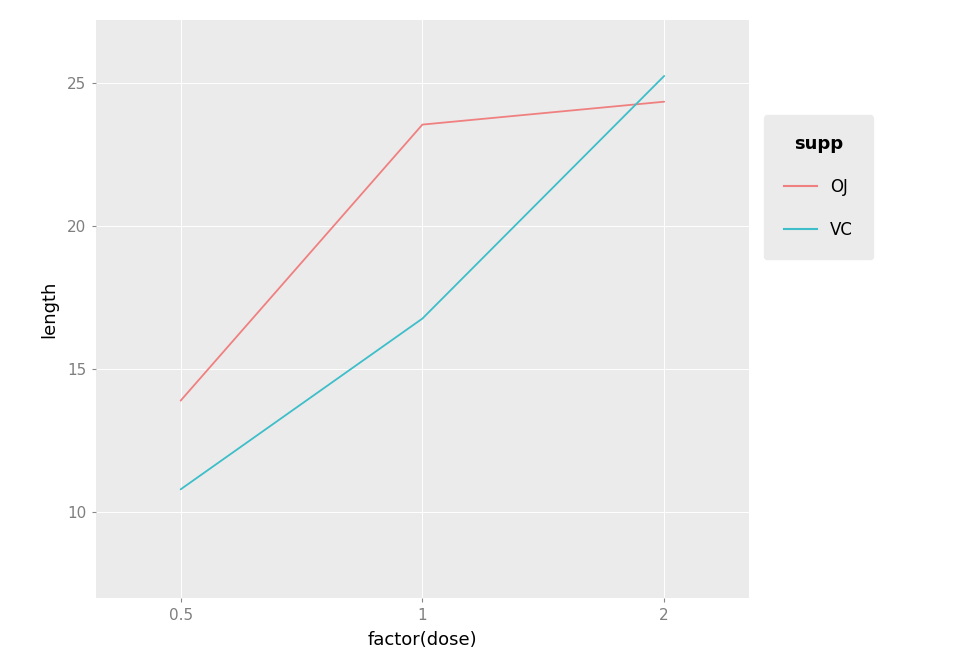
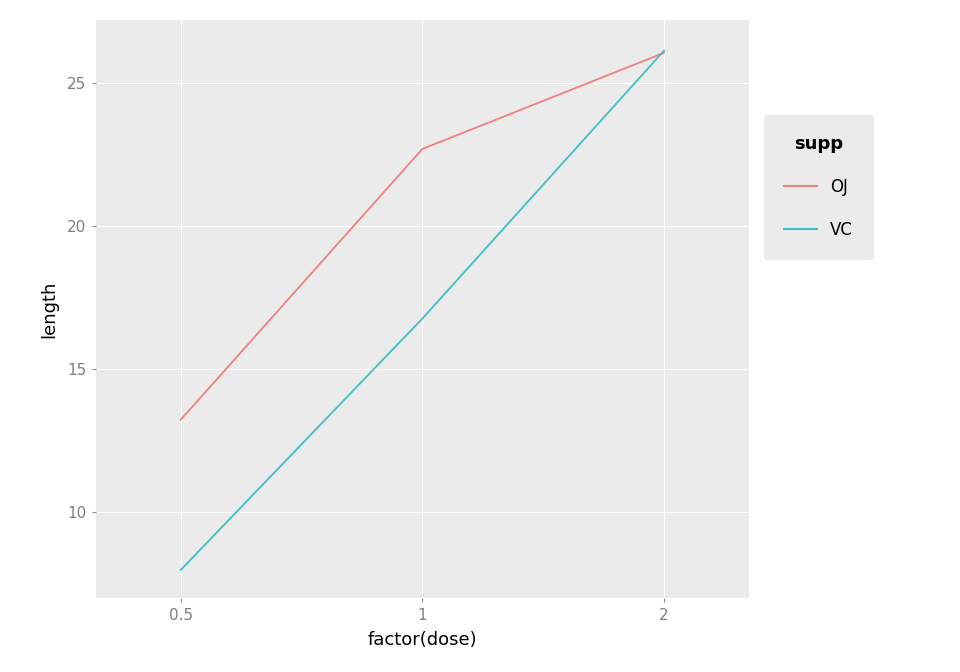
OJ/0.5: 13.90 -> 13.23
VC/0.5: 10.80 -> 7.98
OJ/1: 23.55 -> 22.70
OJ/2: 24.35 -> 26.06
VC/2: 25.25 -> 26.14
